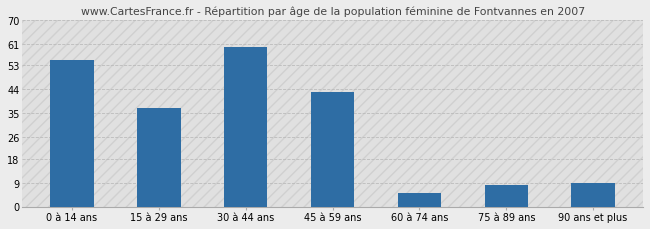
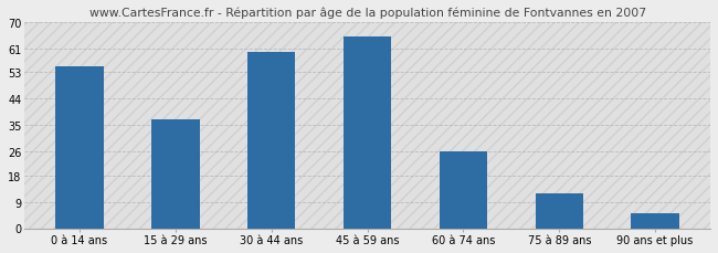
45 à 59 ans: 43 -> 65
60 à 74 ans: 5 -> 26
75 à 89 ans: 8 -> 12
90 ans et plus: 9 -> 5
